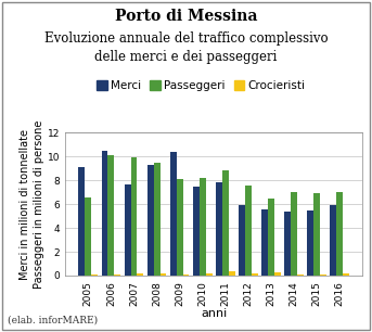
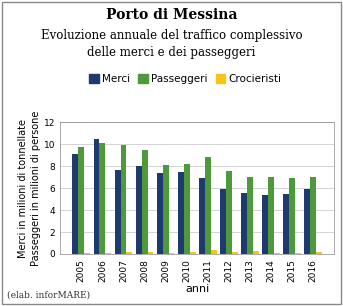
Passeggeri/2005: 6.6 -> 9.8
Merci/2008: 9.3 -> 8.0
Merci/2009: 10.4 -> 7.4
Merci/2011: 7.8 -> 6.9
Passeggeri/2013: 6.5 -> 7.0
